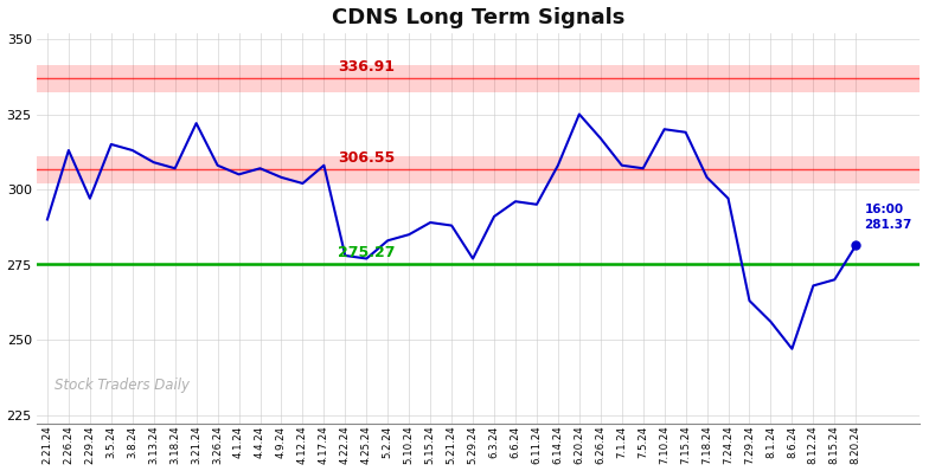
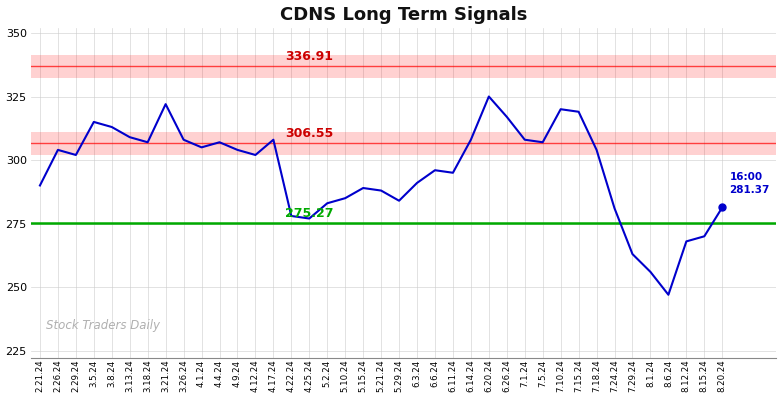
2.26.24: 313.0 -> 304.0
2.29.24: 297.0 -> 302.0
5.29.24: 277.0 -> 284.0
7.24.24: 297.0 -> 281.0
